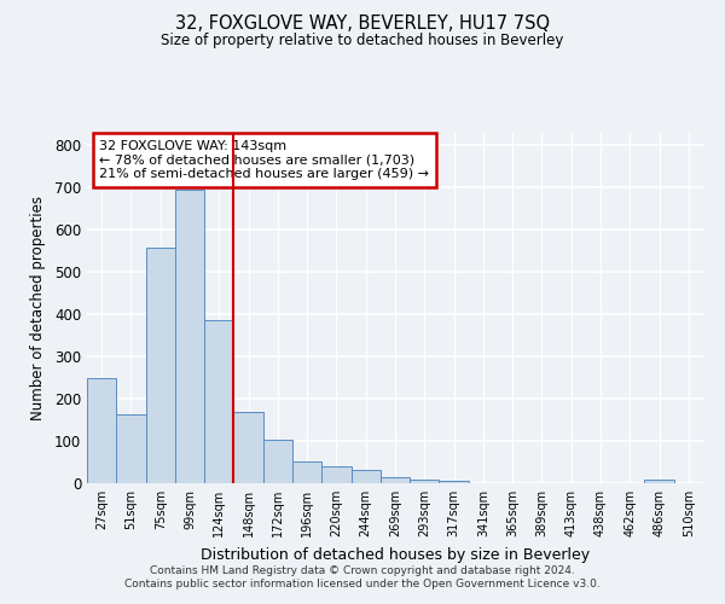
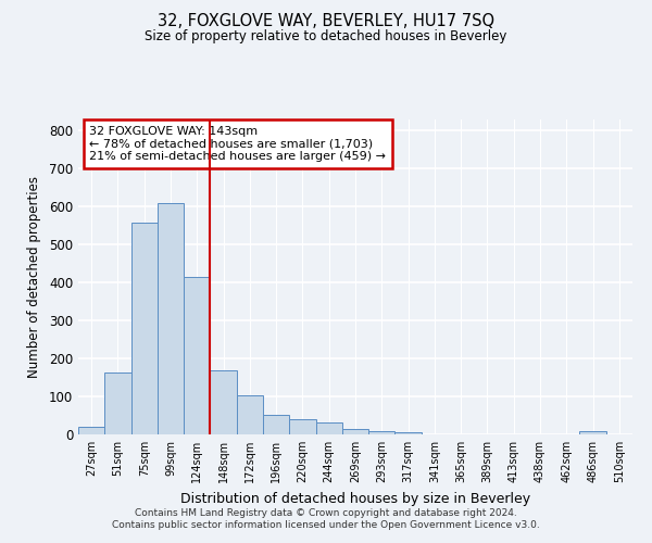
27sqm: 250 -> 20
99sqm: 695 -> 611
124sqm: 385 -> 416
